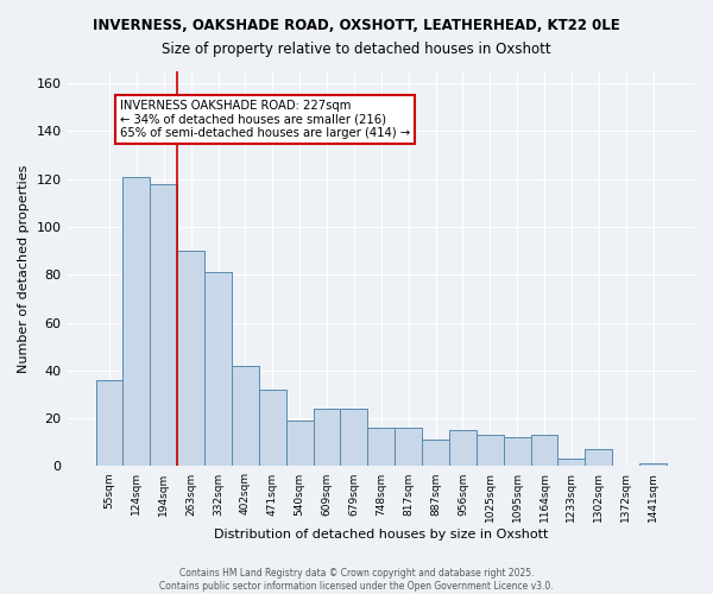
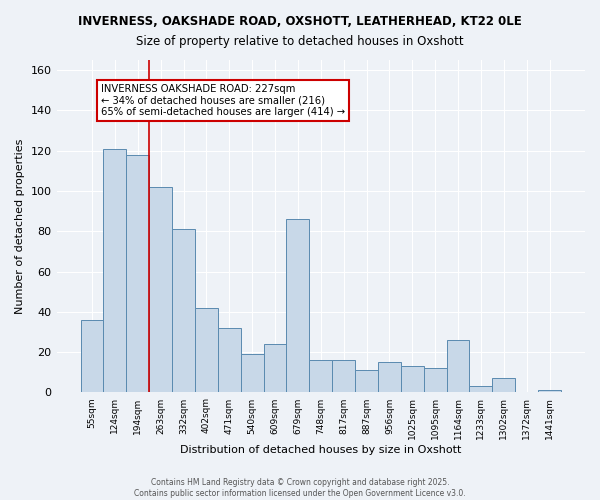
263sqm: 90 -> 102
679sqm: 24 -> 86
1164sqm: 13 -> 26
